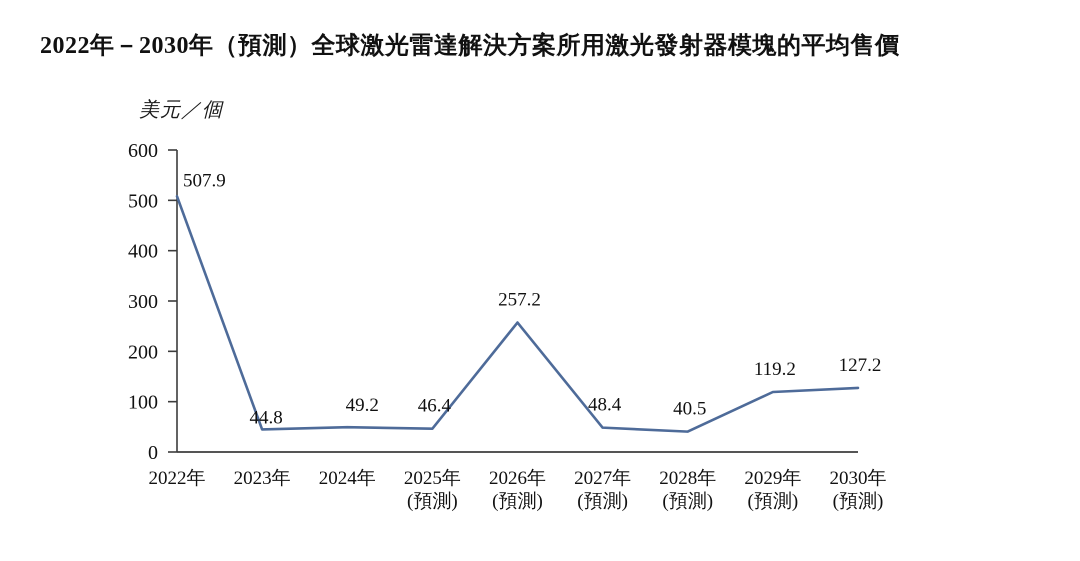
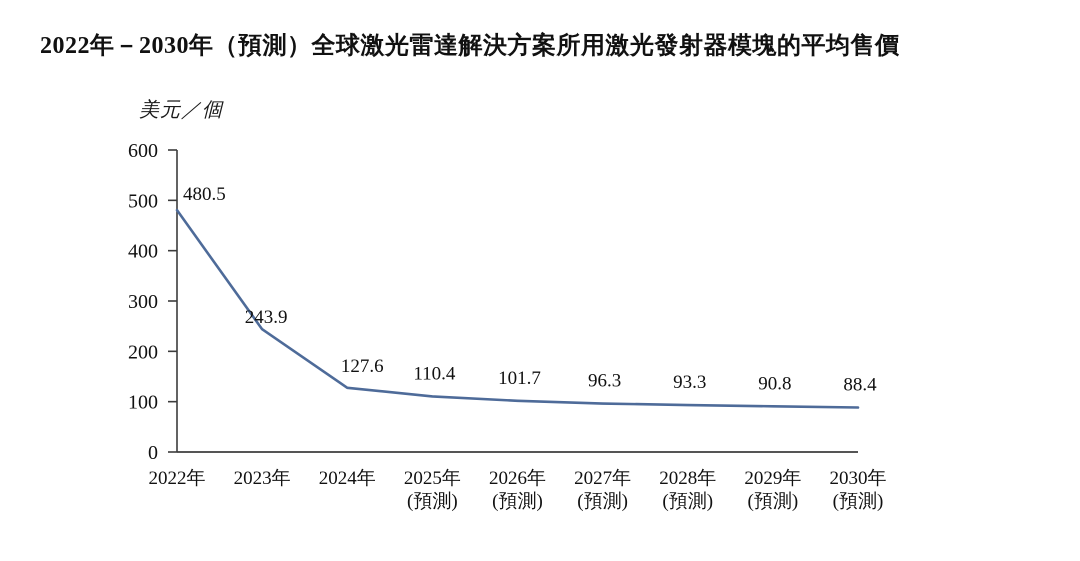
2022年: 507.9 -> 480.5
2023年: 44.8 -> 243.9
2024年: 49.2 -> 127.6
2025年: 46.4 -> 110.4
2026年: 257.2 -> 101.7
2027年: 48.4 -> 96.3
2028年: 40.5 -> 93.3
2029年: 119.2 -> 90.8
2030年: 127.2 -> 88.4
